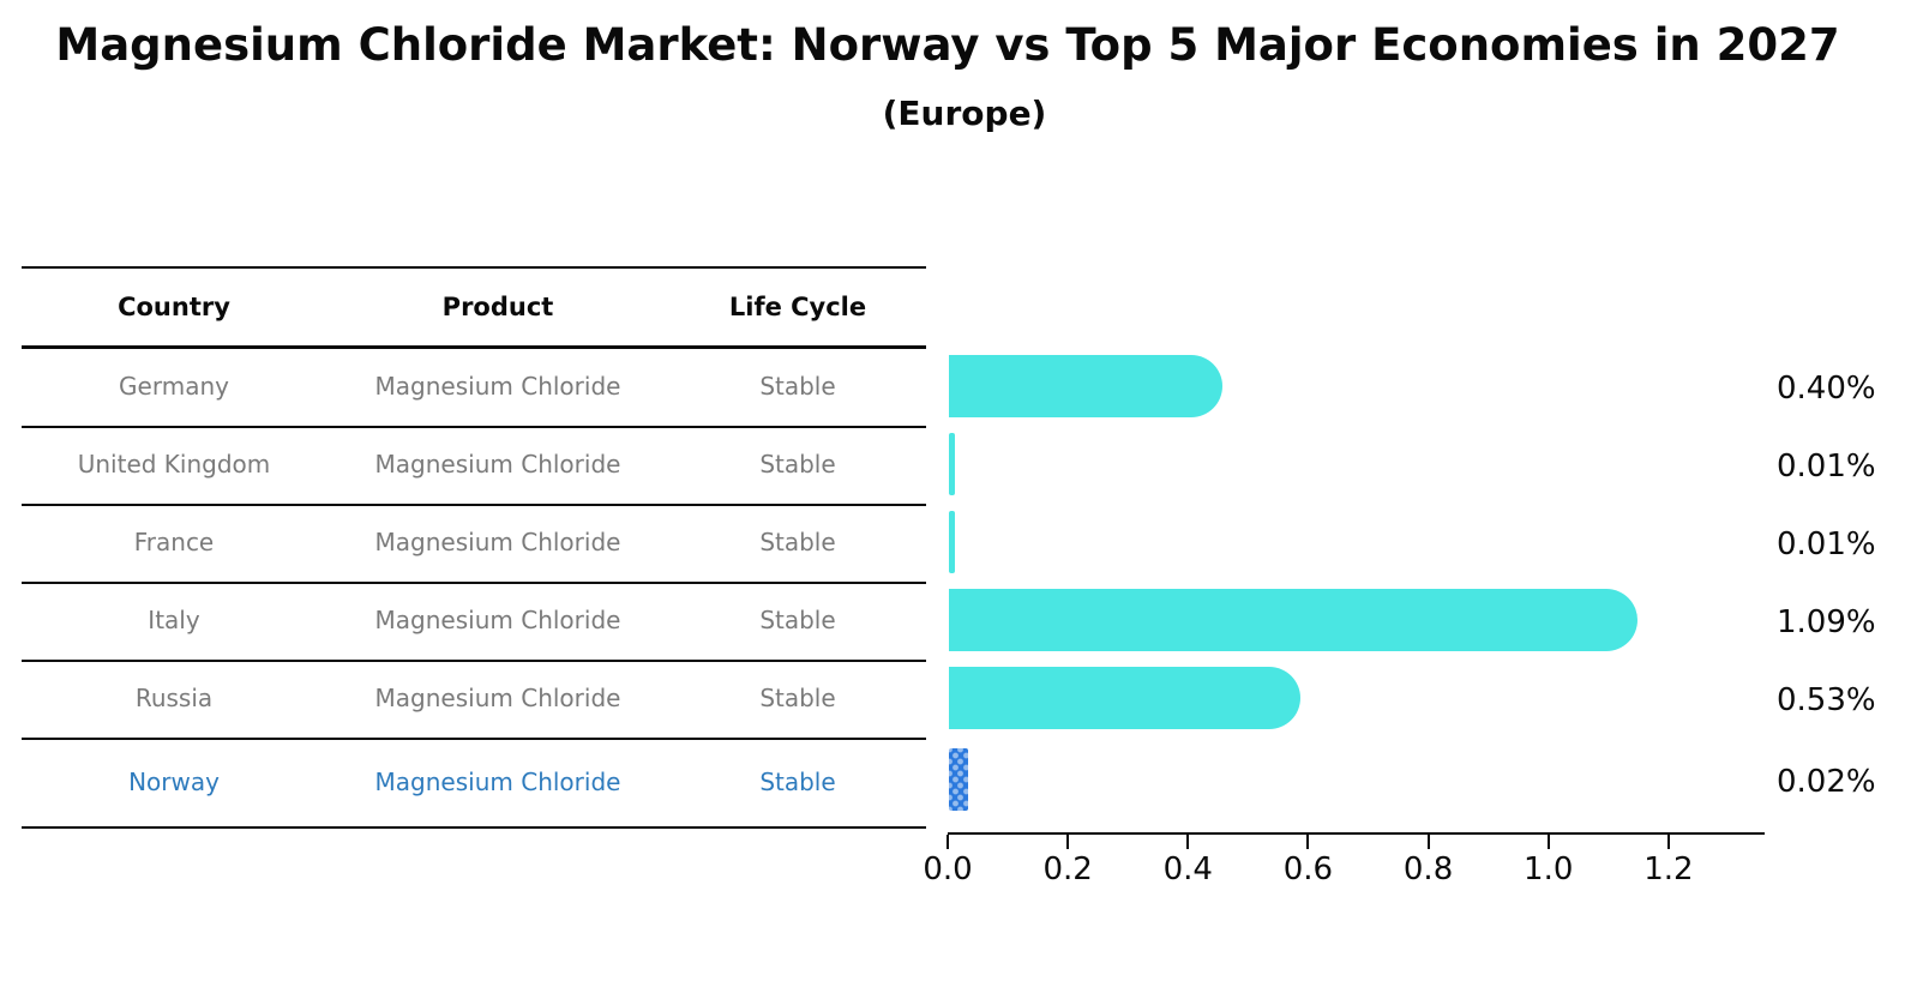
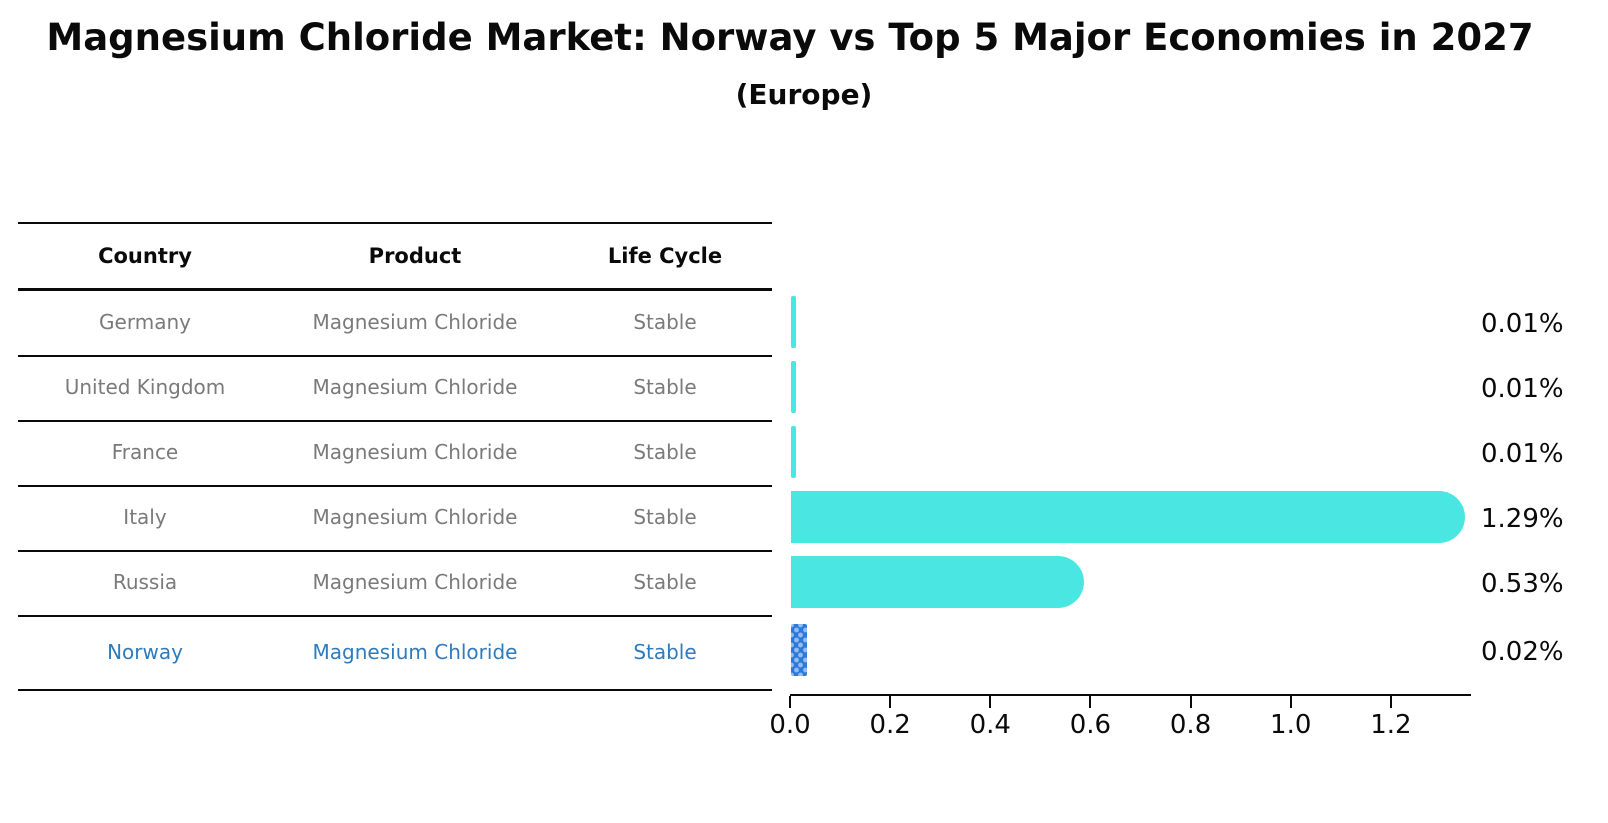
Germany: 0.40% -> 0.01%
Italy: 1.09% -> 1.29%
